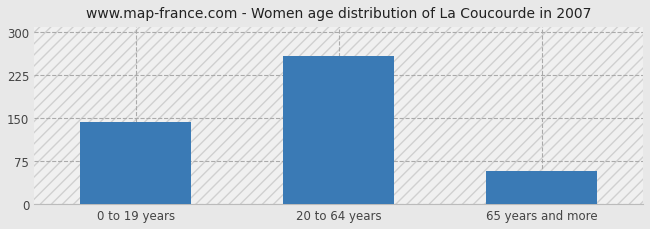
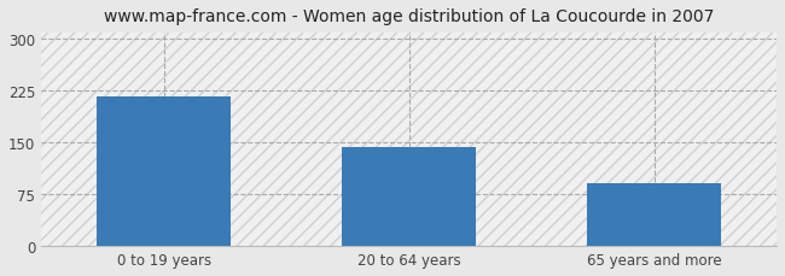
0 to 19 years: 143 -> 216
20 to 64 years: 258 -> 144
65 years and more: 58 -> 92
